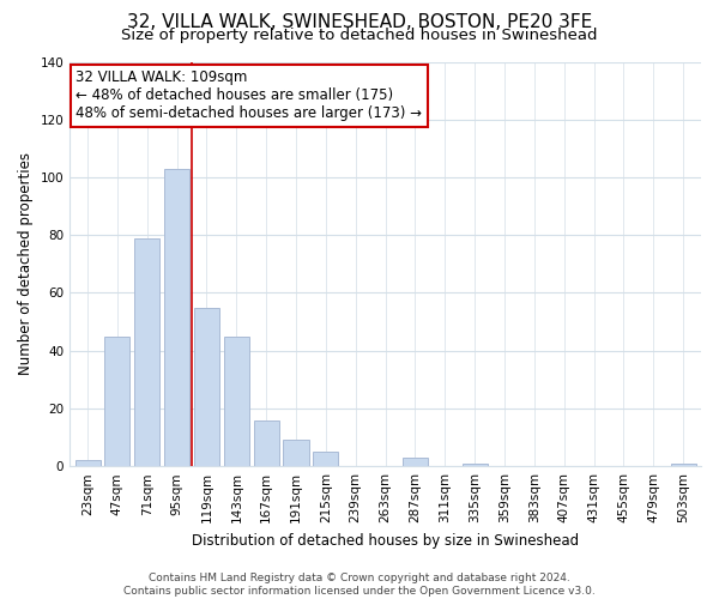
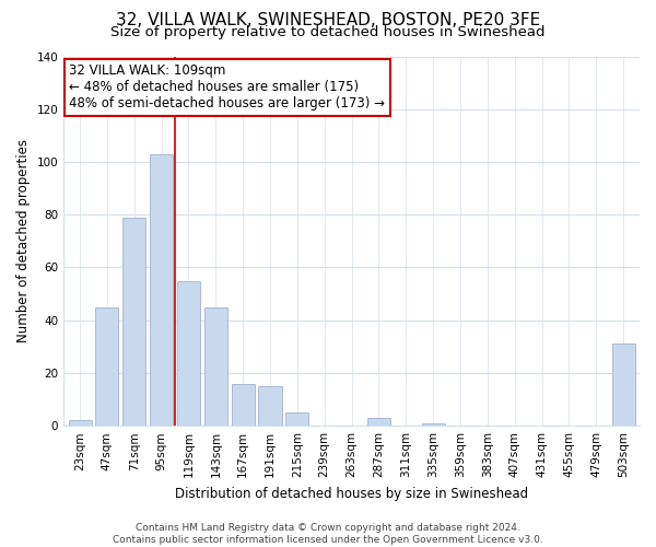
191sqm: 9 -> 15
503sqm: 1 -> 31
